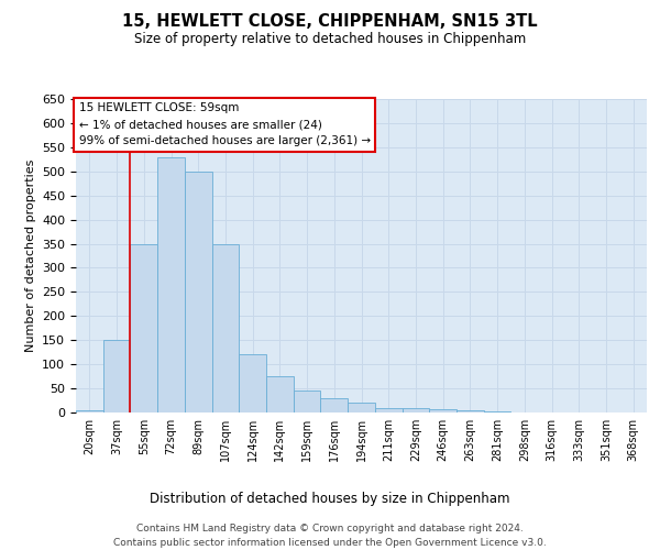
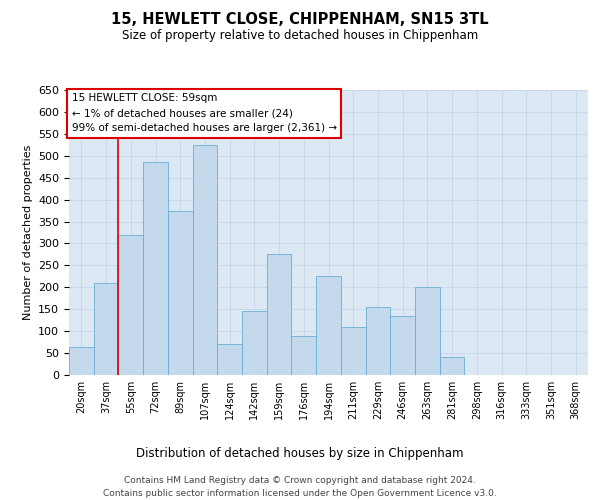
20sqm: 5 -> 65
37sqm: 150 -> 210
55sqm: 350 -> 320
72sqm: 530 -> 485
89sqm: 500 -> 375
107sqm: 350 -> 525
124sqm: 120 -> 70
142sqm: 75 -> 145
159sqm: 45 -> 275
176sqm: 30 -> 90
194sqm: 20 -> 225
211sqm: 10 -> 110
229sqm: 8 -> 155
246sqm: 6 -> 135
263sqm: 5 -> 200
281sqm: 3 -> 40
